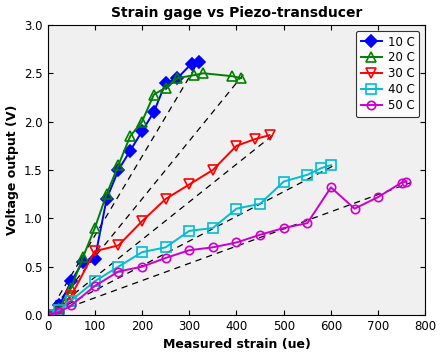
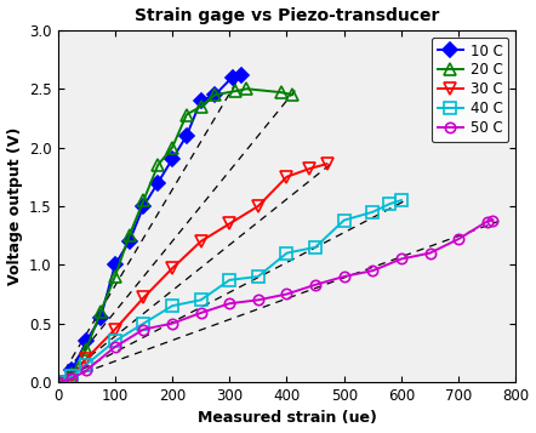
10 C/100: 0.58 -> 1.00
30 C/100: 0.66 -> 0.45
50 C/600: 1.32 -> 1.05
